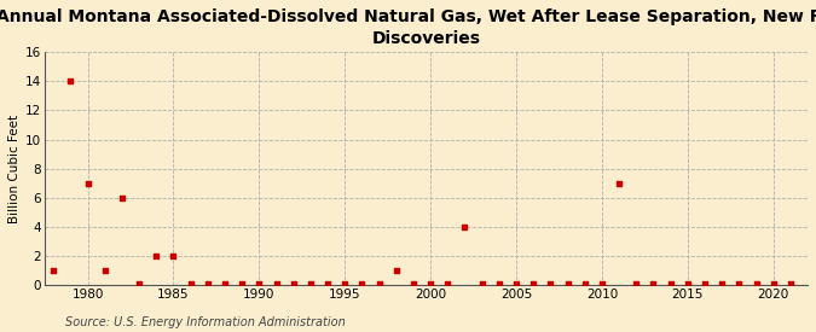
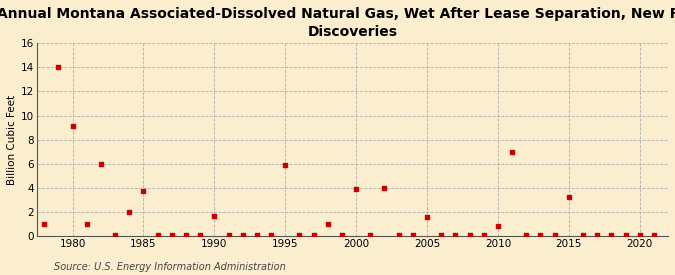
1980: 7.0 -> 9.1
1985: 2.0 -> 3.7
1990: 0.1 -> 1.7
1995: 0.1 -> 5.9
2000: 0.1 -> 3.9
2005: 0.1 -> 1.6
2010: 0.1 -> 0.8
2015: 0.1 -> 3.2
